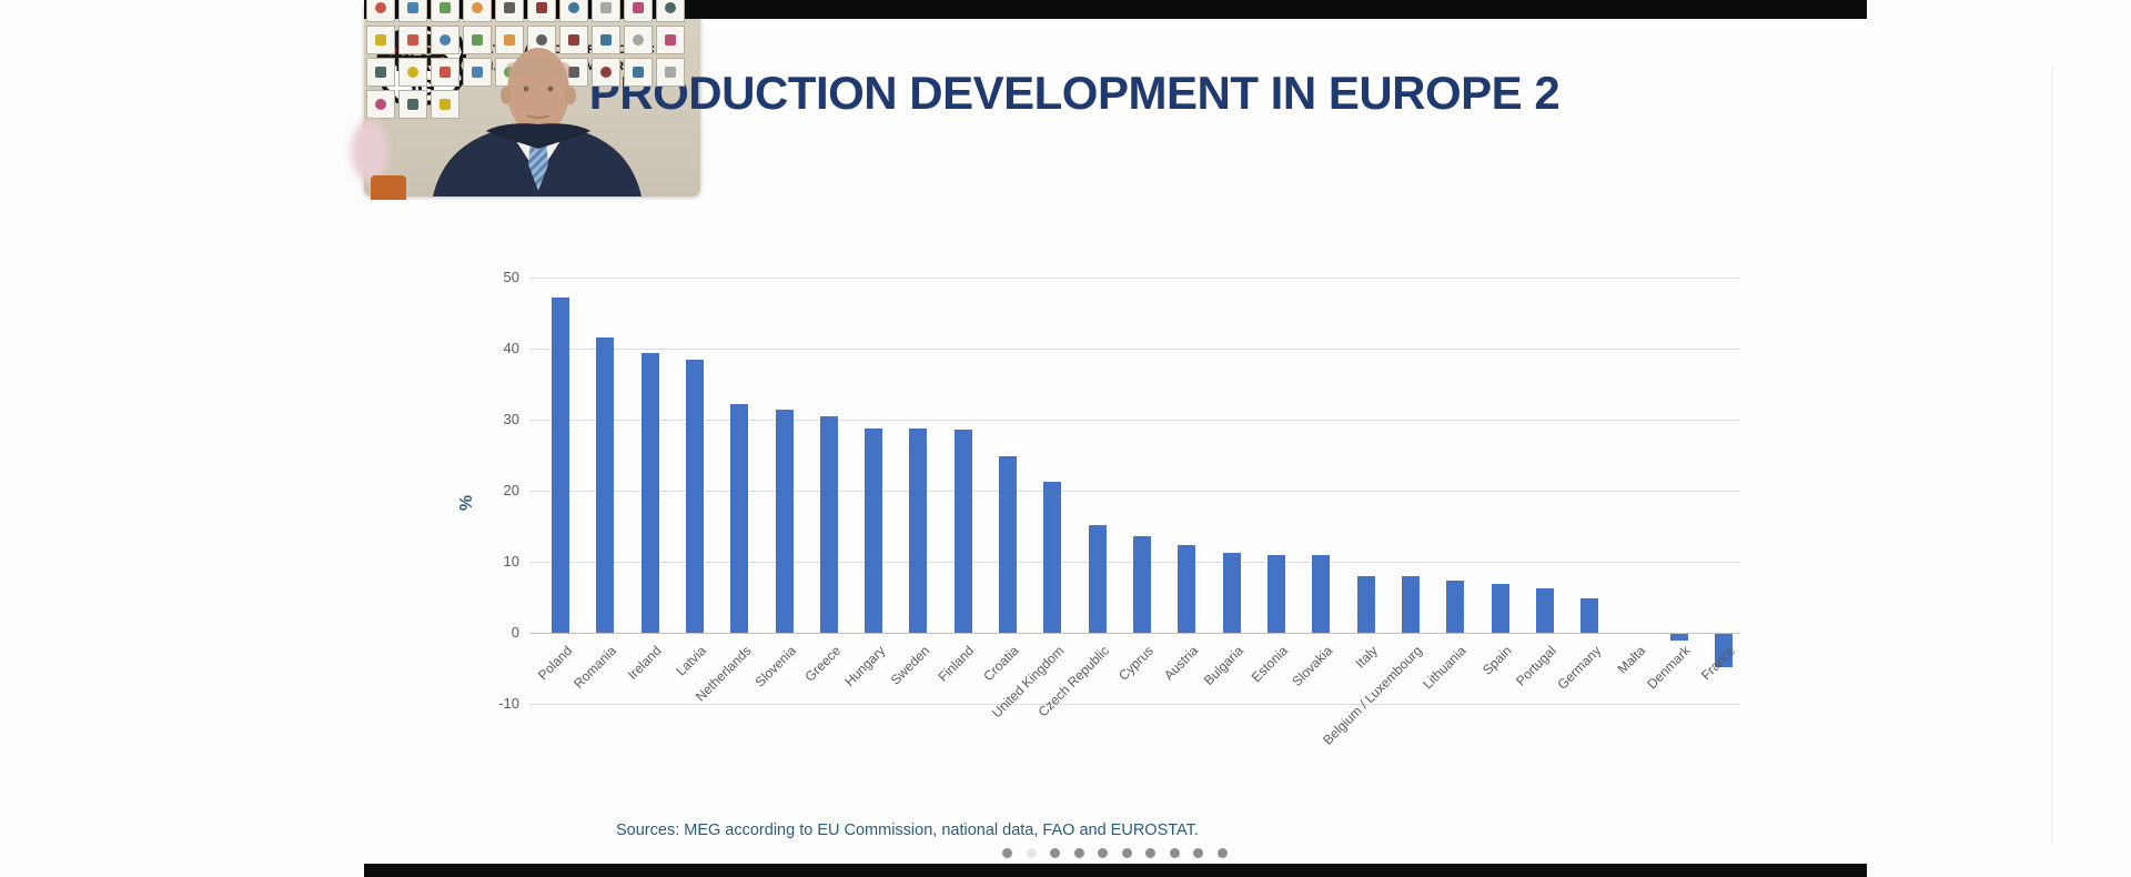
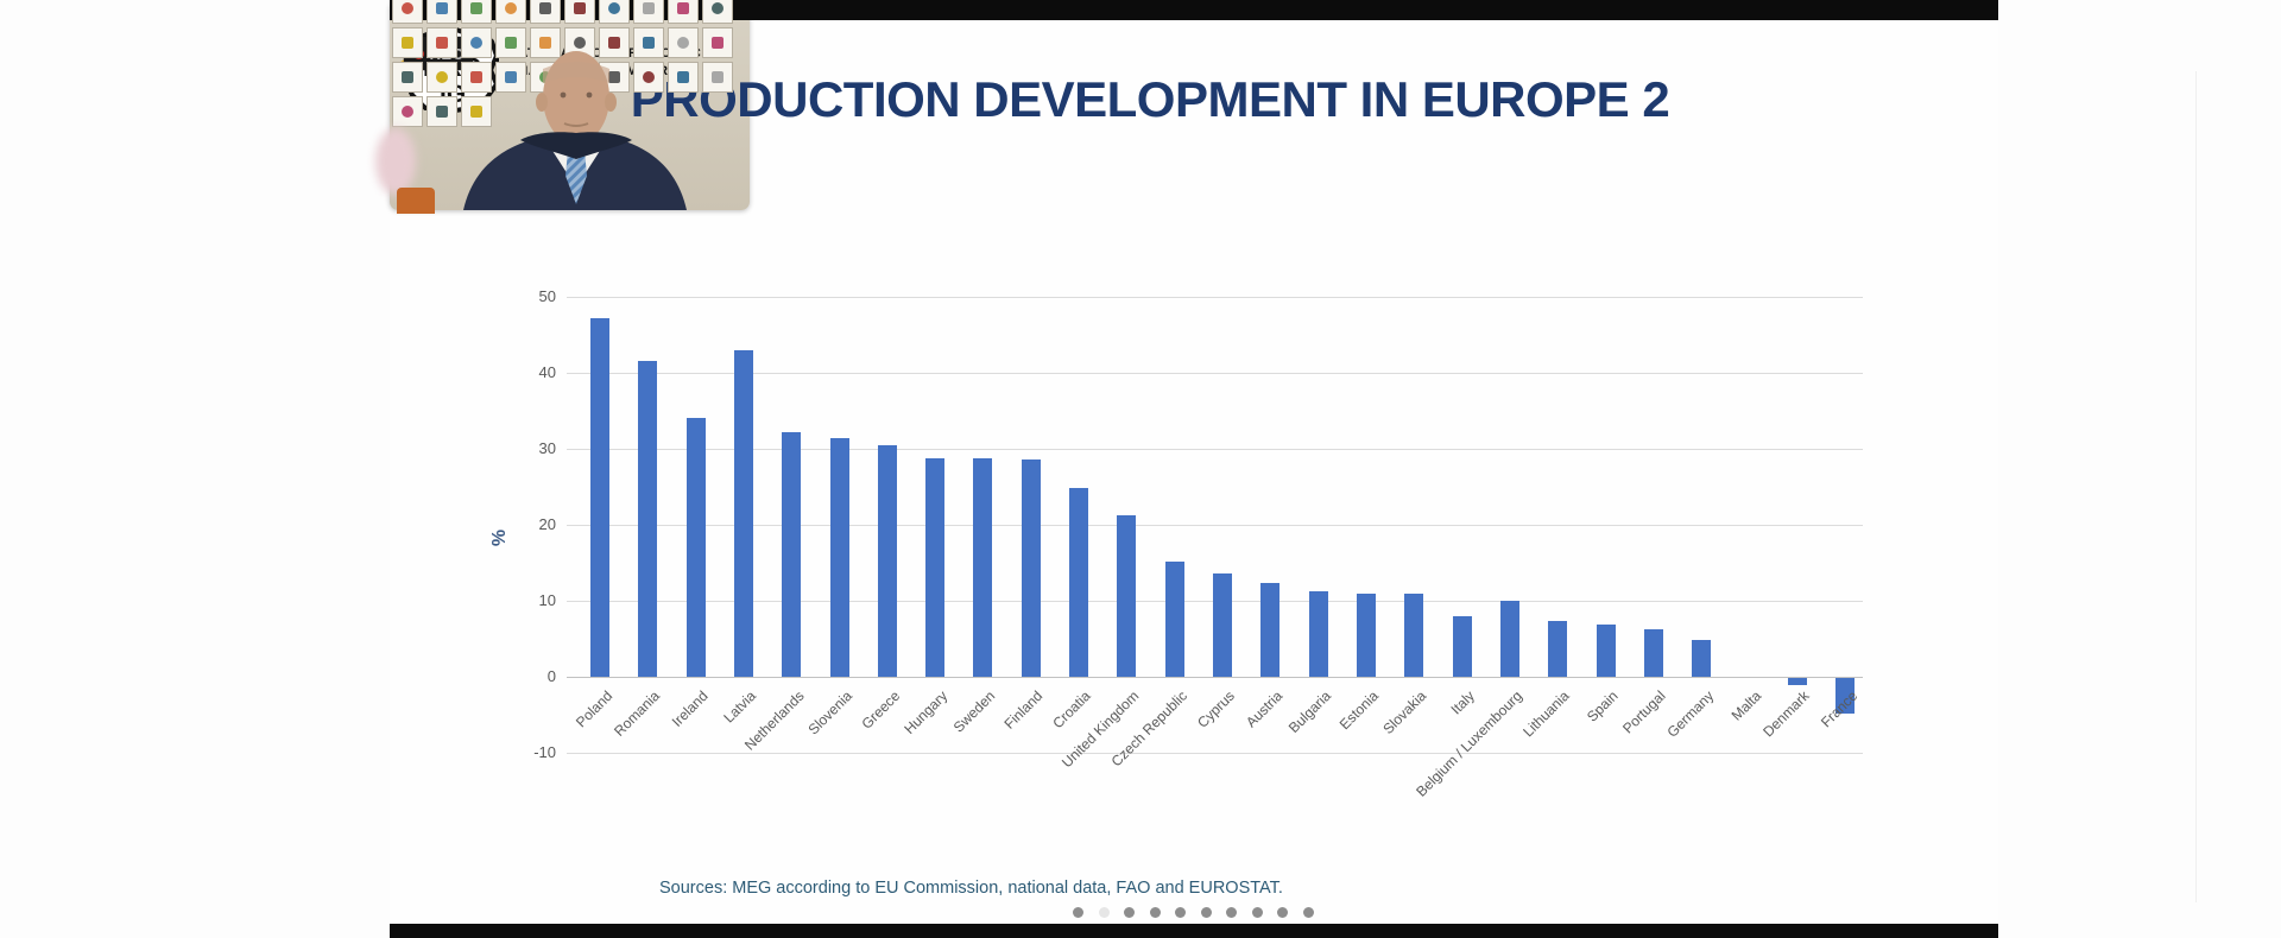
Ireland: 39 -> 34
Latvia: 38 -> 43
Belgium / Luxembourg: 8 -> 10
